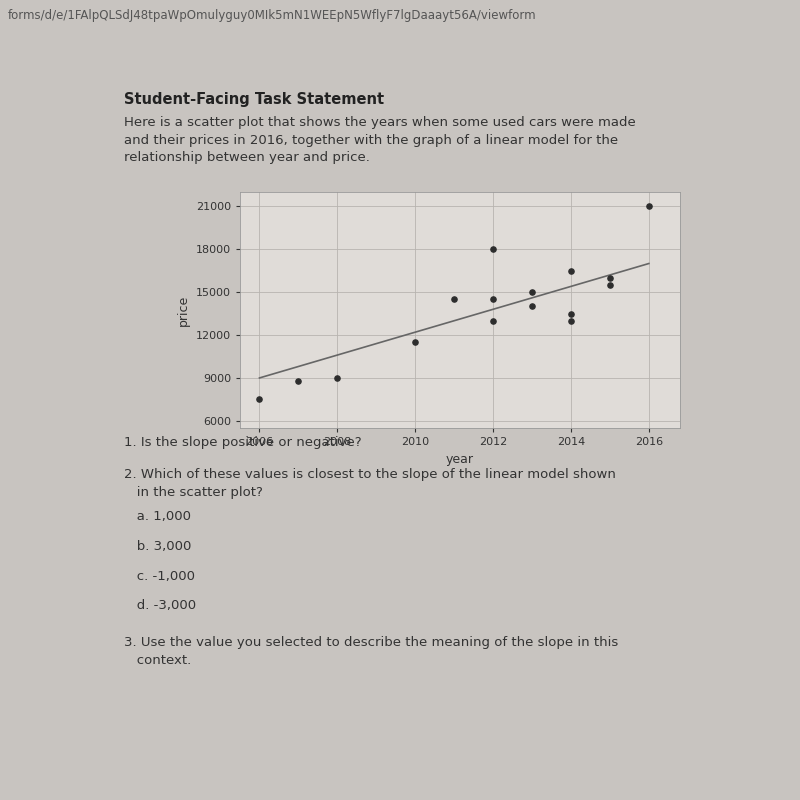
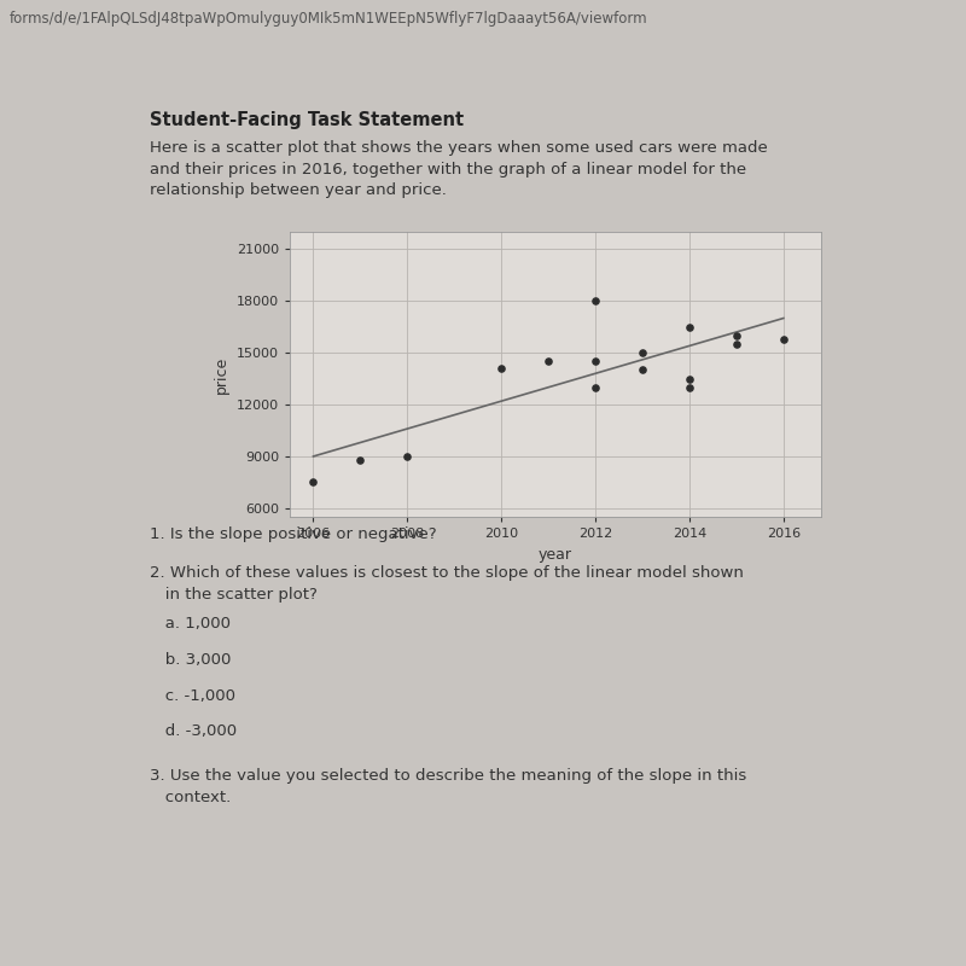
2010: 11500 -> 14100
2016: 21000 -> 15800
